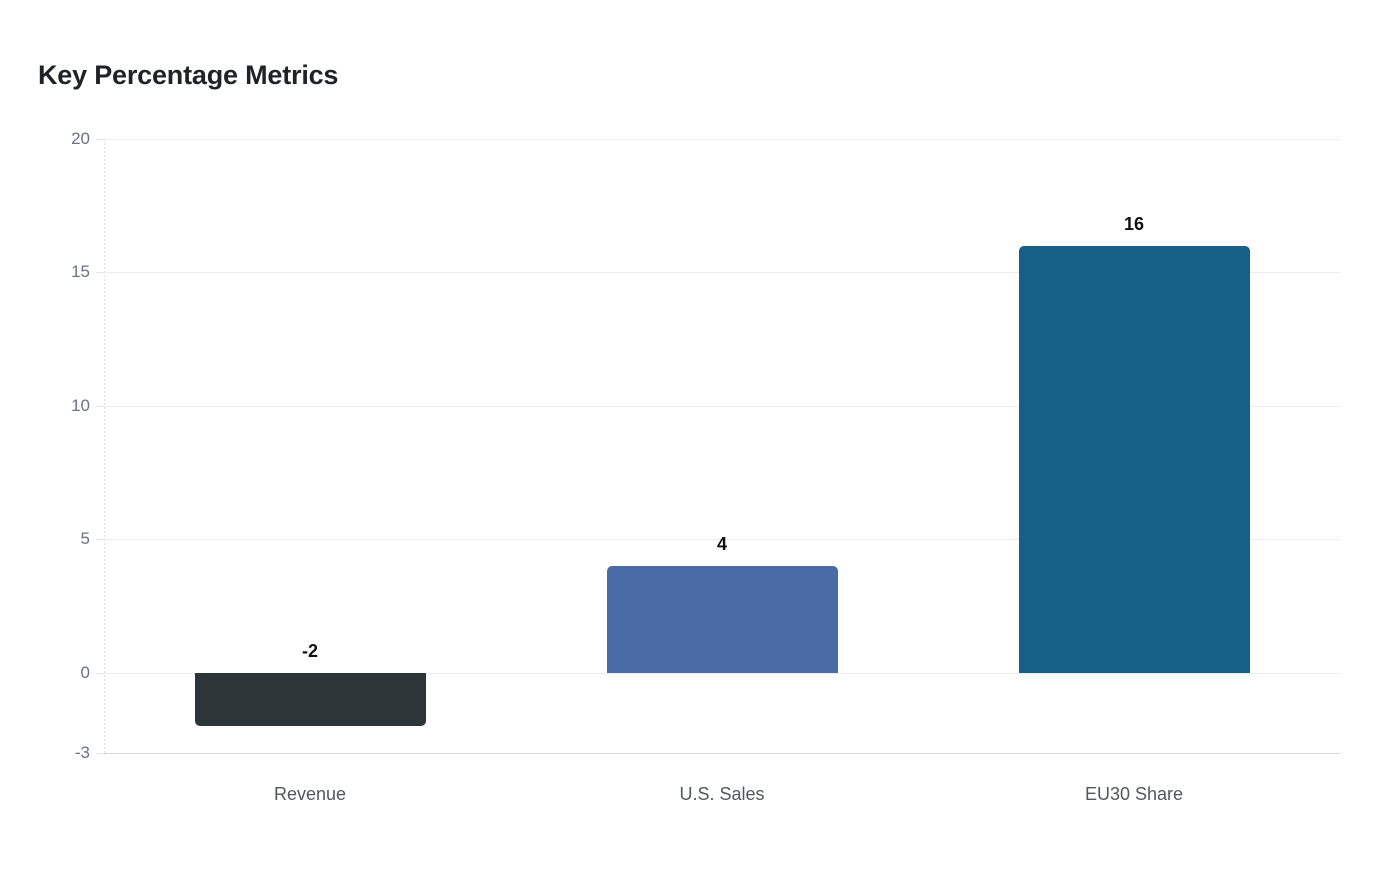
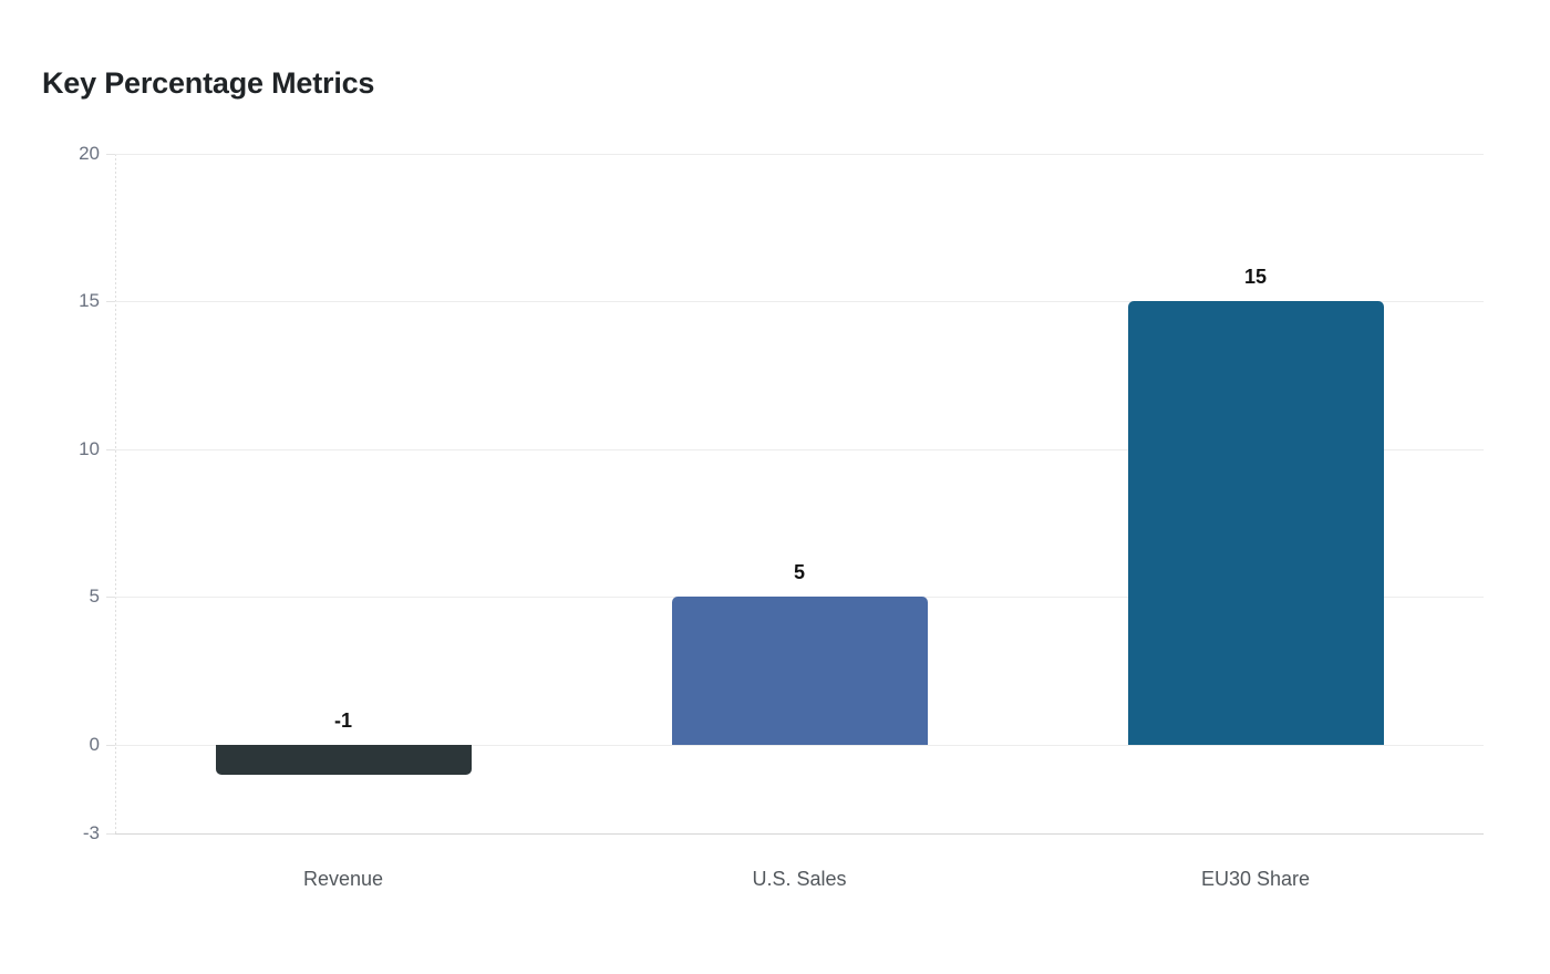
Revenue: -2 -> -1
U.S. Sales: 4 -> 5
EU30 Share: 16 -> 15
